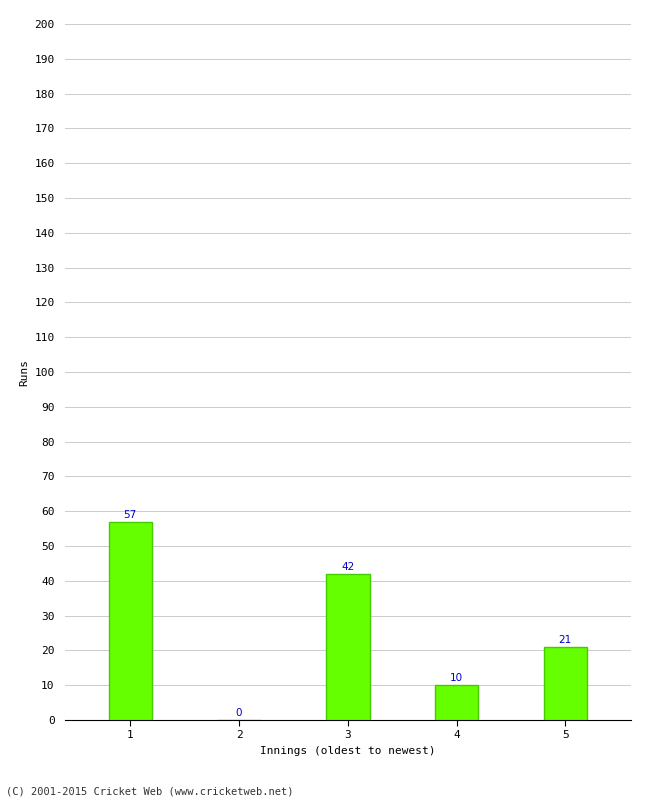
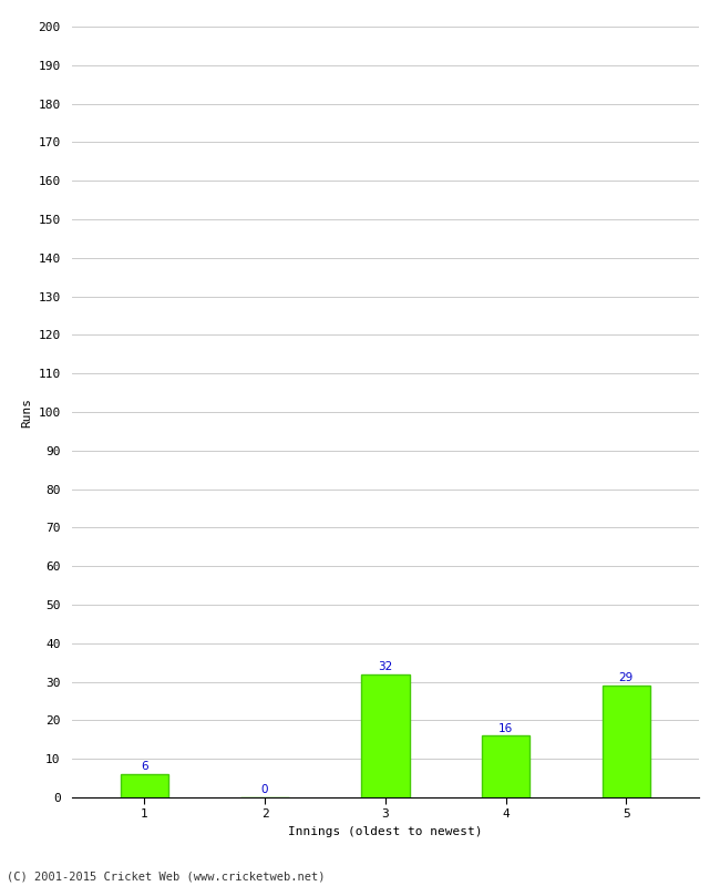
1: 57 -> 6
3: 42 -> 32
4: 10 -> 16
5: 21 -> 29
